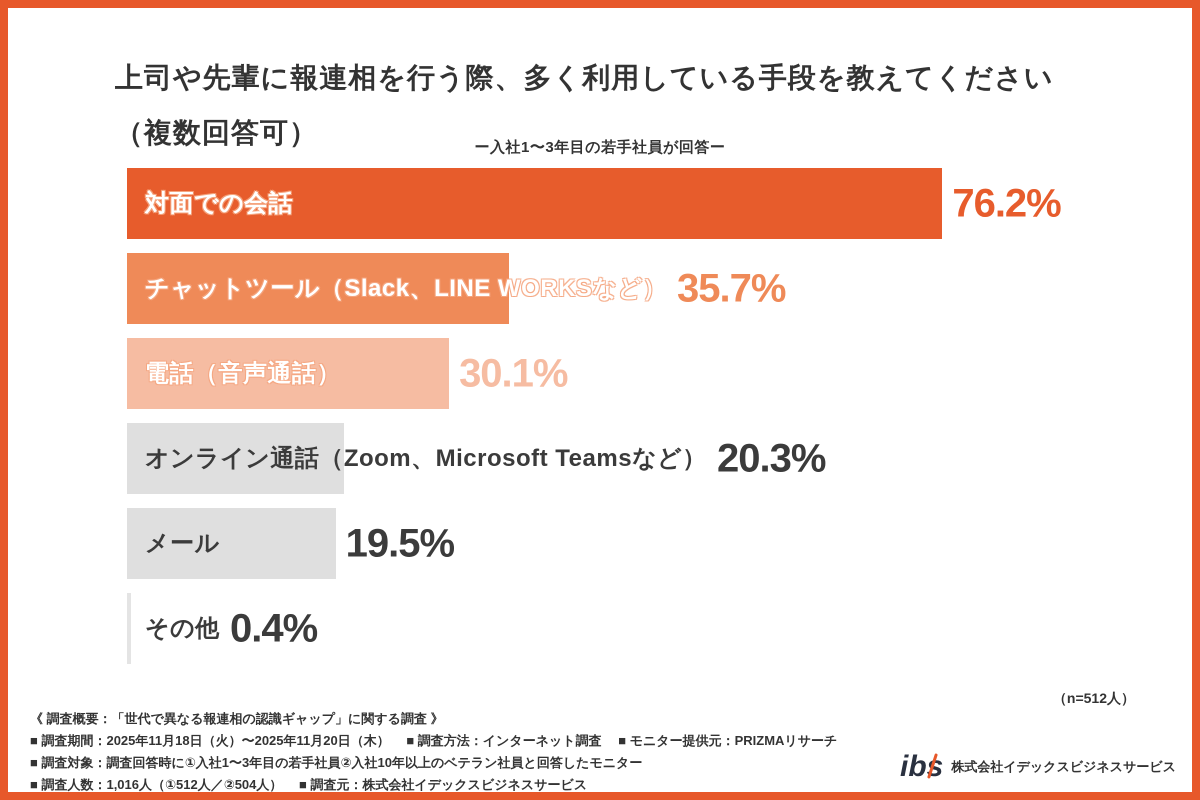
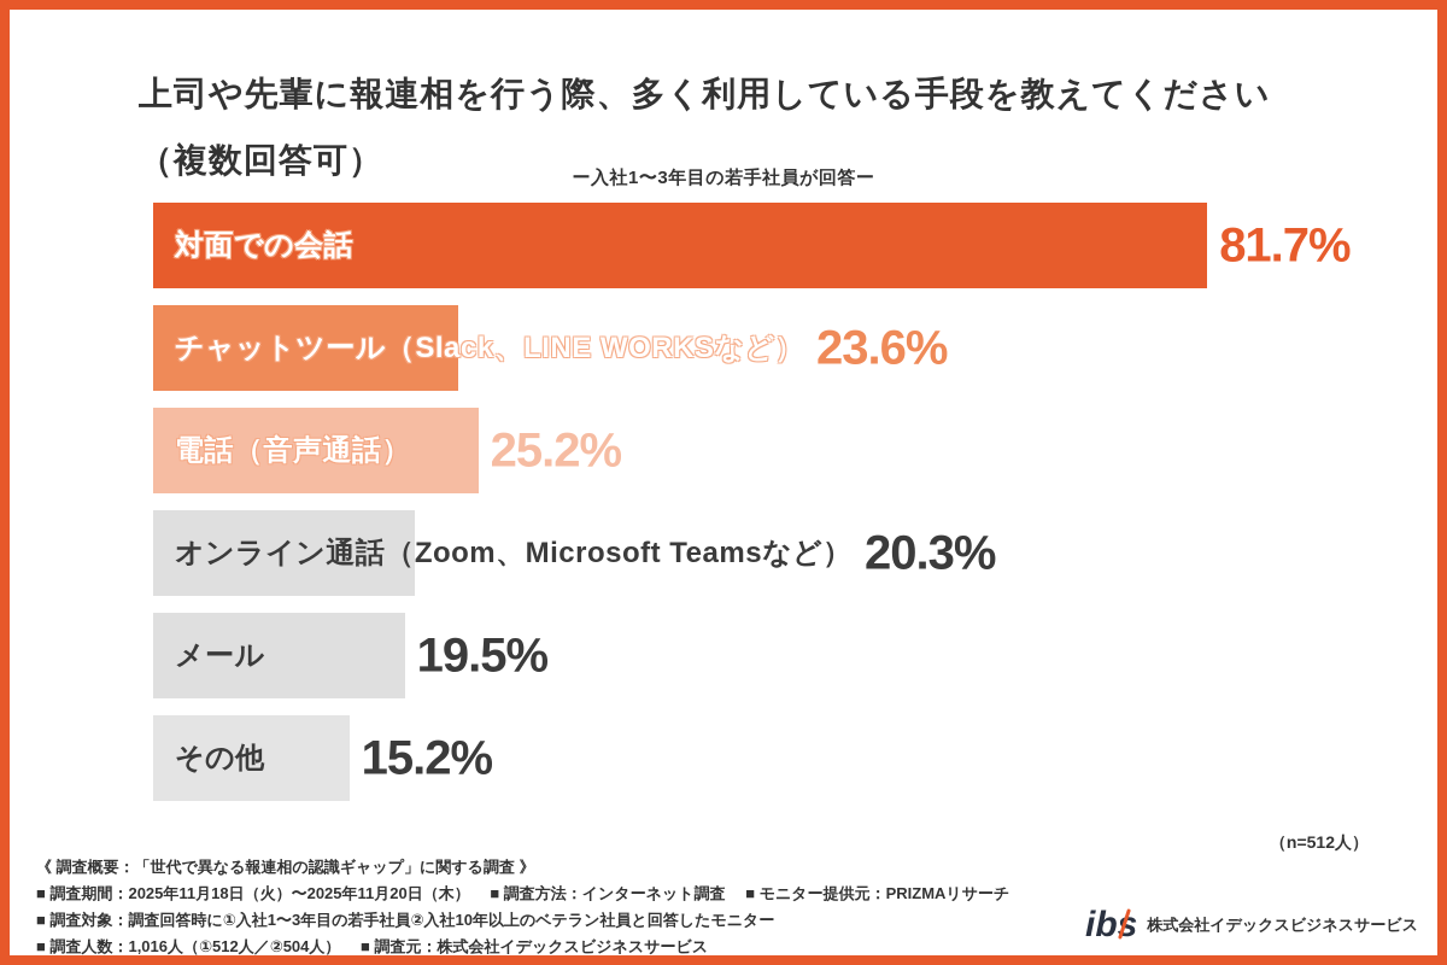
対面での会話: 76.2% -> 81.7%
チャットツール（Slack、LINE WORKSなど）: 35.7% -> 23.6%
電話（音声通話）: 30.1% -> 25.2%
その他: 0.4% -> 15.2%
